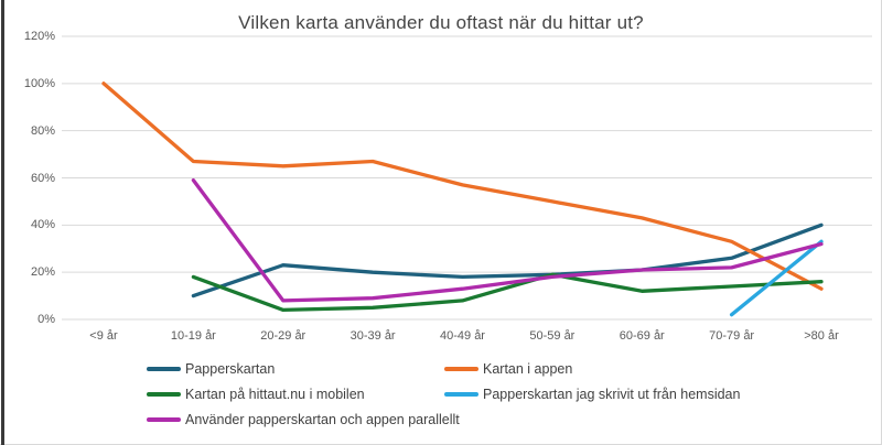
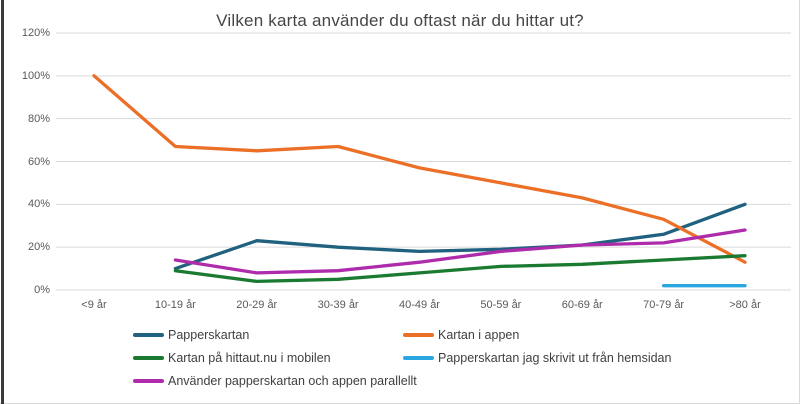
Kartan på hittaut.nu i mobilen/10-19 år: 18% -> 9%
Använder papperskartan och appen parallellt/10-19 år: 59% -> 14%
Kartan på hittaut.nu i mobilen/50-59 år: 19% -> 11%
Papperskartan jag skrivit ut från hemsidan/>80 år: 33% -> 2%
Använder papperskartan och appen parallellt/>80 år: 32% -> 28%
